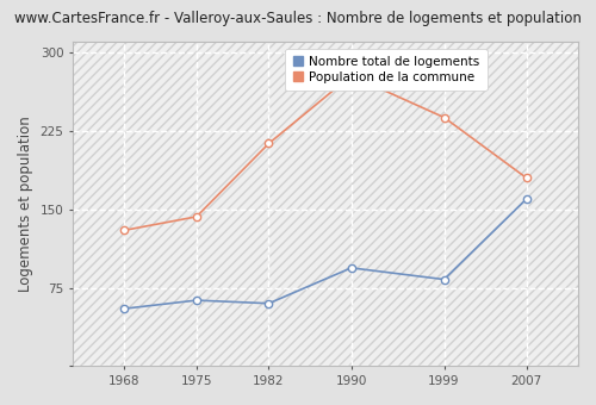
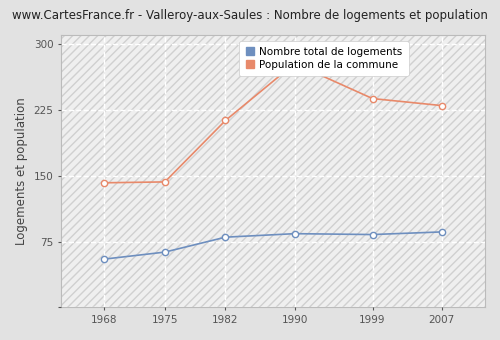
Population de la commune/1968: 130 -> 142
Nombre total de logements/1982: 60 -> 80
Nombre total de logements/1990: 94 -> 84
Nombre total de logements/2007: 160 -> 86
Population de la commune/2007: 180 -> 230
